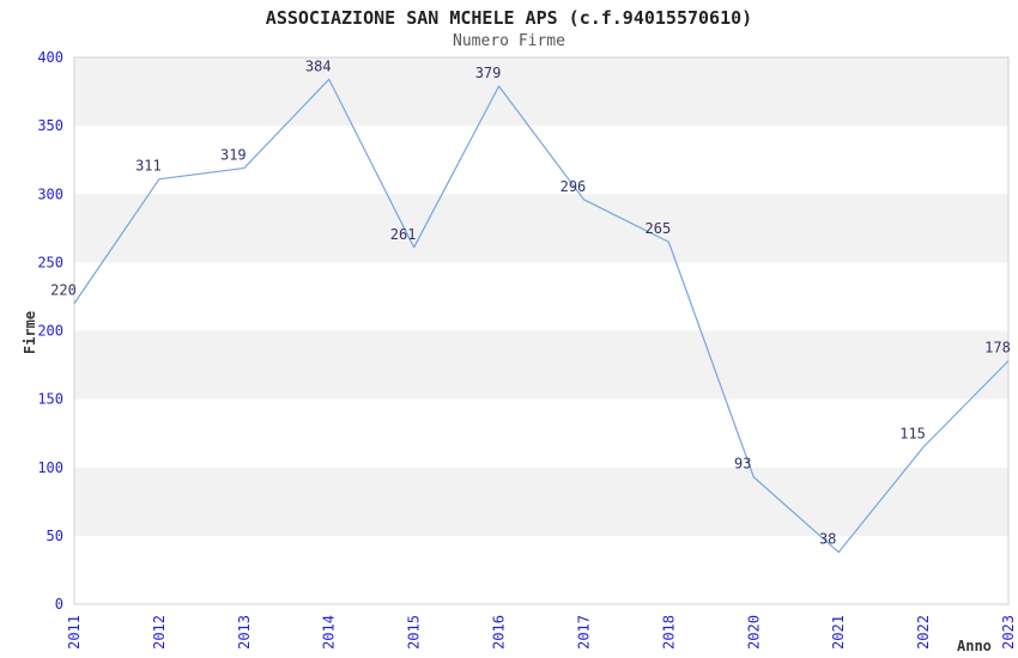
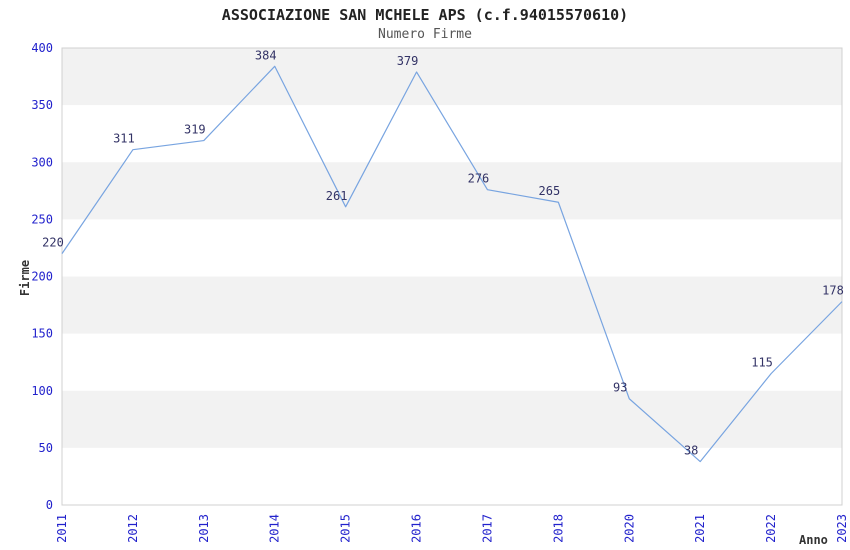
2017: 296 -> 276
